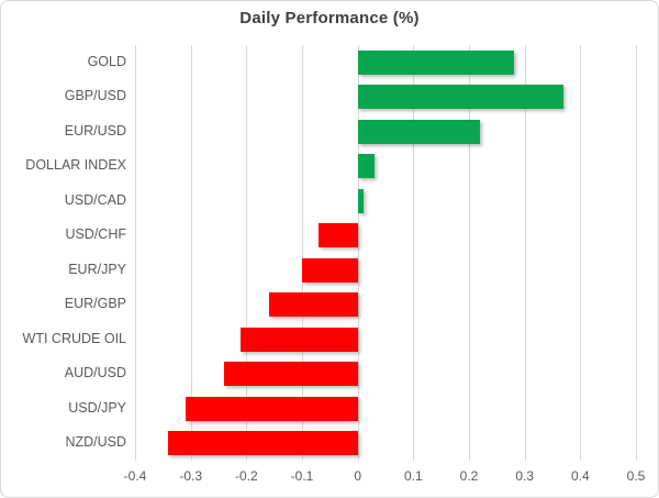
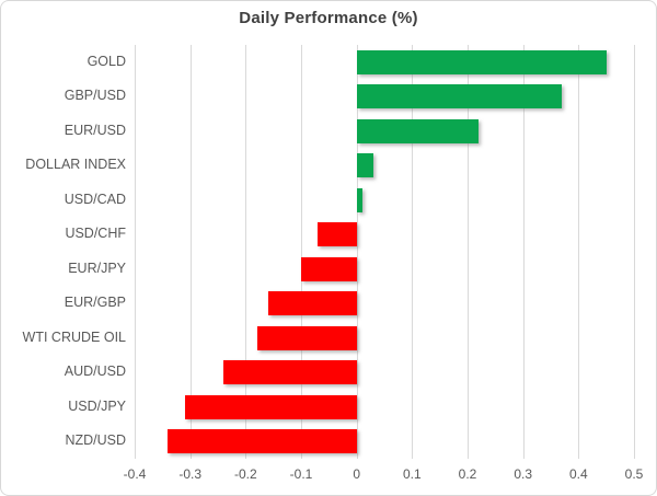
GOLD: 0.28 -> 0.45
WTI CRUDE OIL: -0.21 -> -0.18
